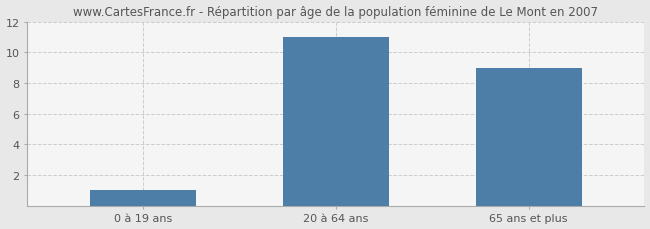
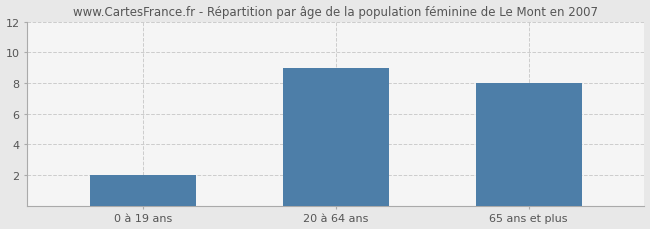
0 à 19 ans: 1 -> 2
20 à 64 ans: 11 -> 9
65 ans et plus: 9 -> 8
